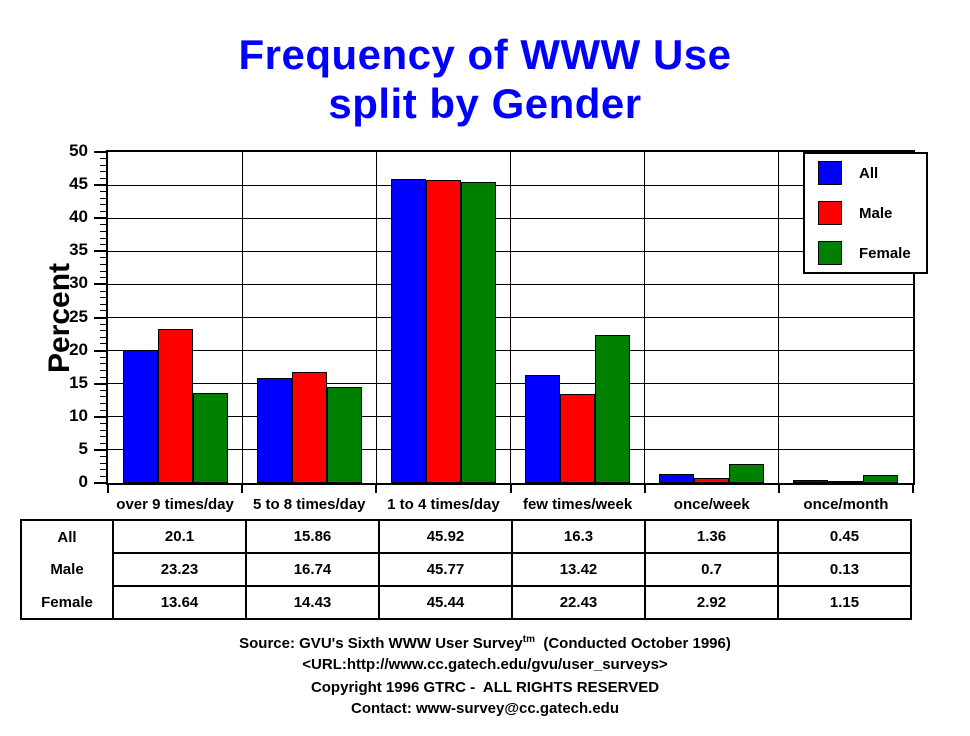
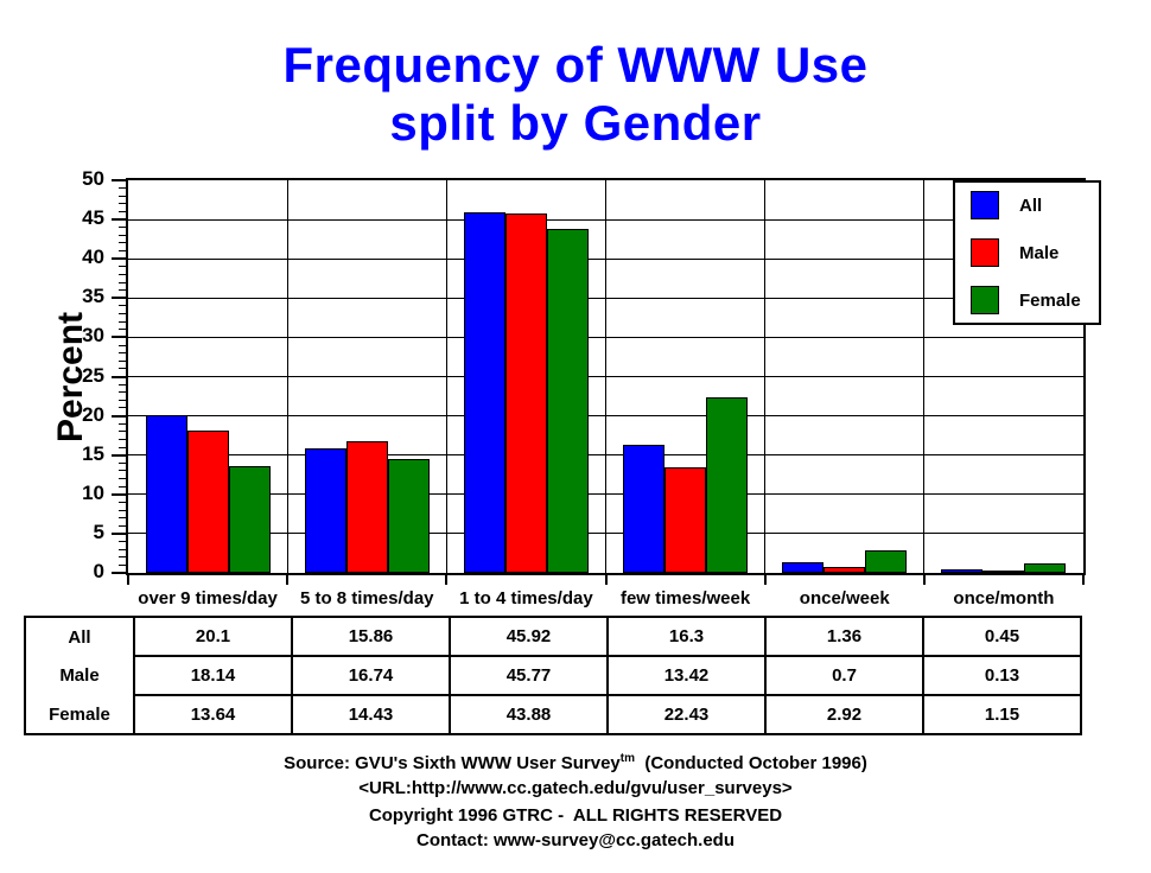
Male/over 9 times/day: 23.23 -> 18.14
Female/1 to 4 times/day: 45.44 -> 43.88
